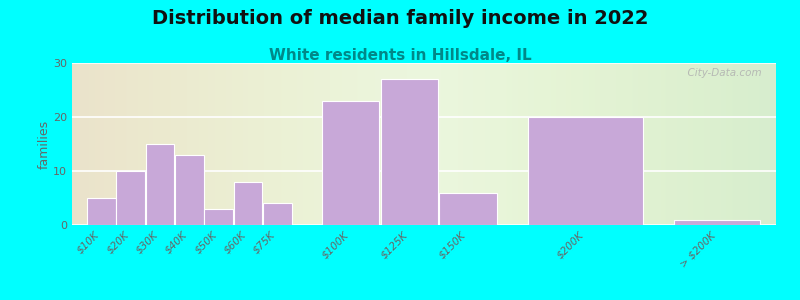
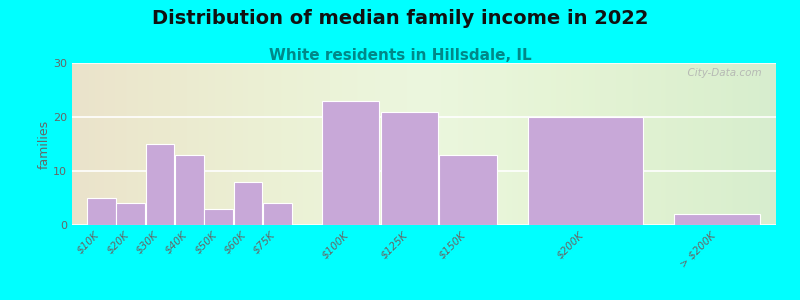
$20K: 10 -> 4
$125K: 27 -> 21
$150K: 6 -> 13
> $200K: 1 -> 2
